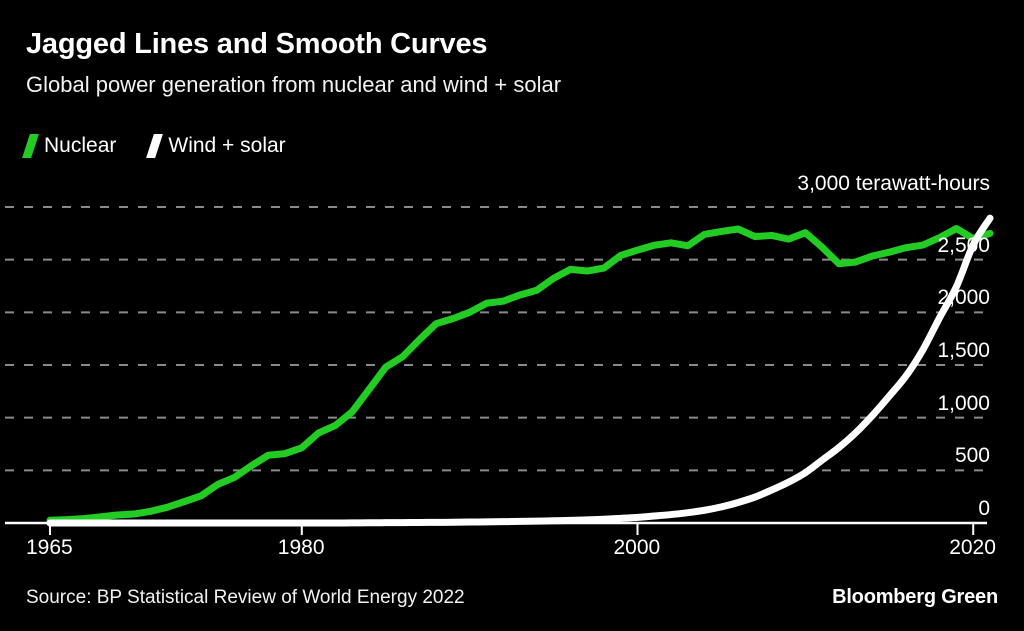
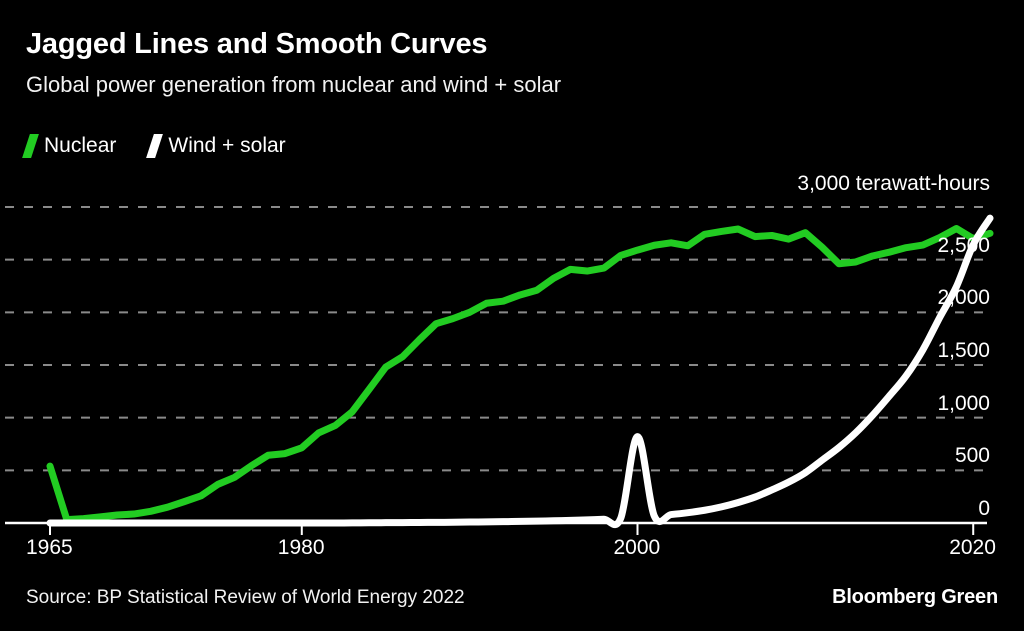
Nuclear/1965: 30 -> 540
Wind + solar/2000: 50 -> 820
